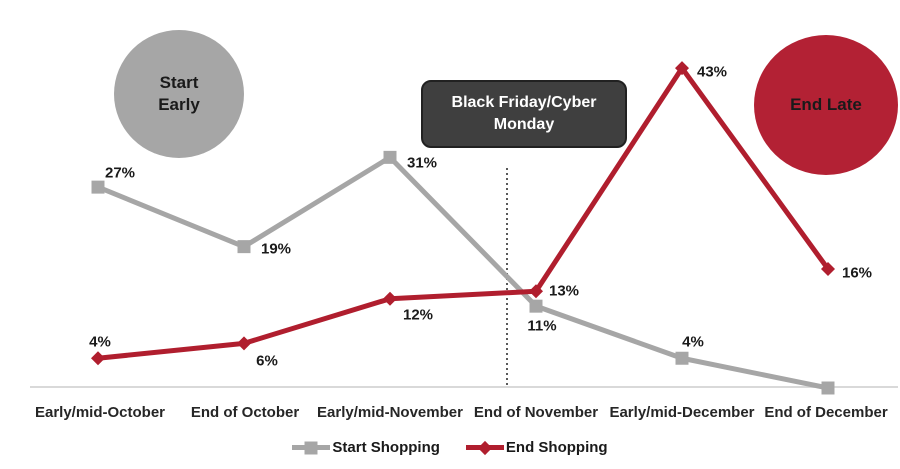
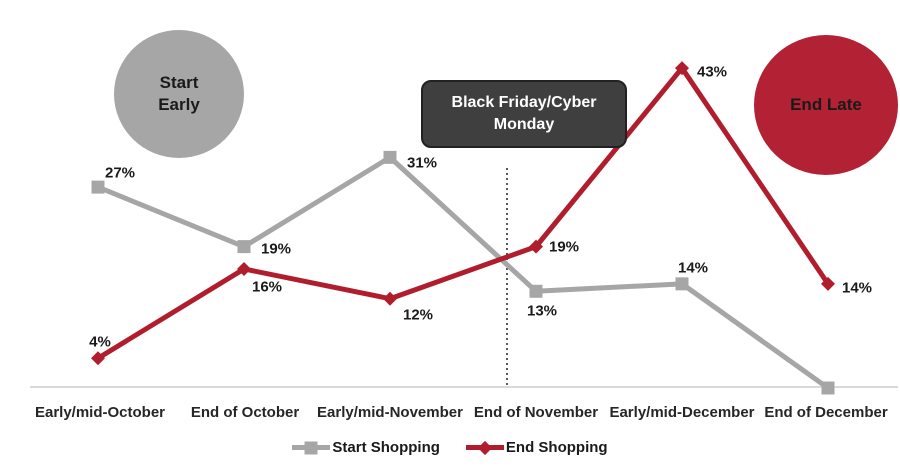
End Shopping/End of October: 6% -> 16%
Start Shopping/End of November: 11% -> 13%
End Shopping/End of November: 13% -> 19%
Start Shopping/Early/mid-December: 4% -> 14%
End Shopping/End of December: 16% -> 14%
